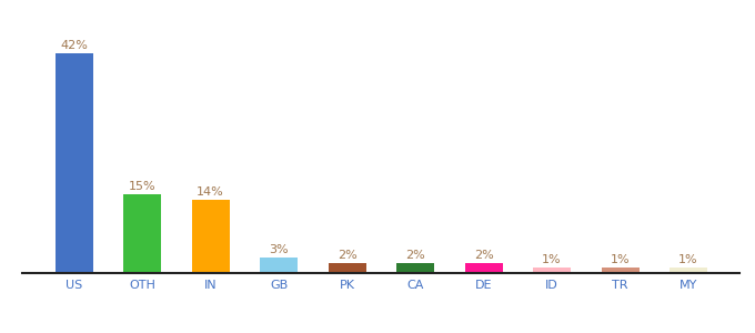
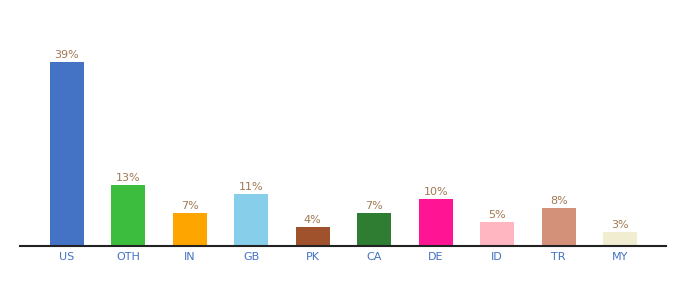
US: 42% -> 39%
OTH: 15% -> 13%
IN: 14% -> 7%
GB: 3% -> 11%
PK: 2% -> 4%
CA: 2% -> 7%
DE: 2% -> 10%
ID: 1% -> 5%
TR: 1% -> 8%
MY: 1% -> 3%
